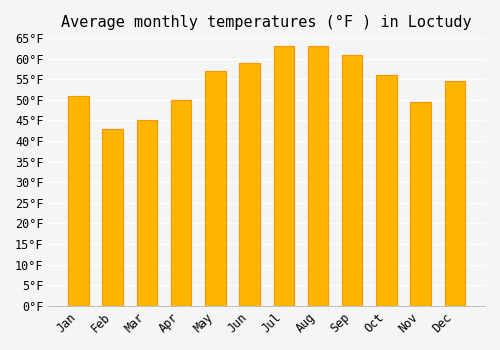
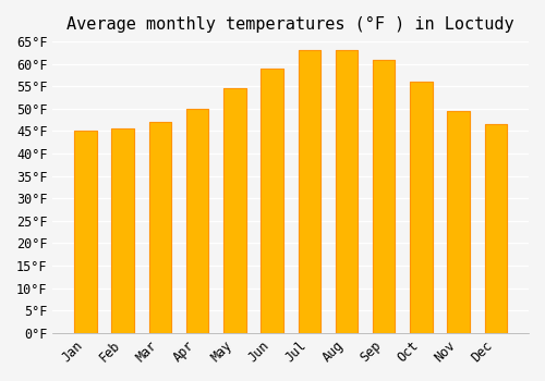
Jan: 51.0°F -> 45.0°F
Feb: 43.0°F -> 45.5°F
Mar: 45.0°F -> 47.0°F
May: 57.0°F -> 54.5°F
Dec: 54.5°F -> 46.5°F
